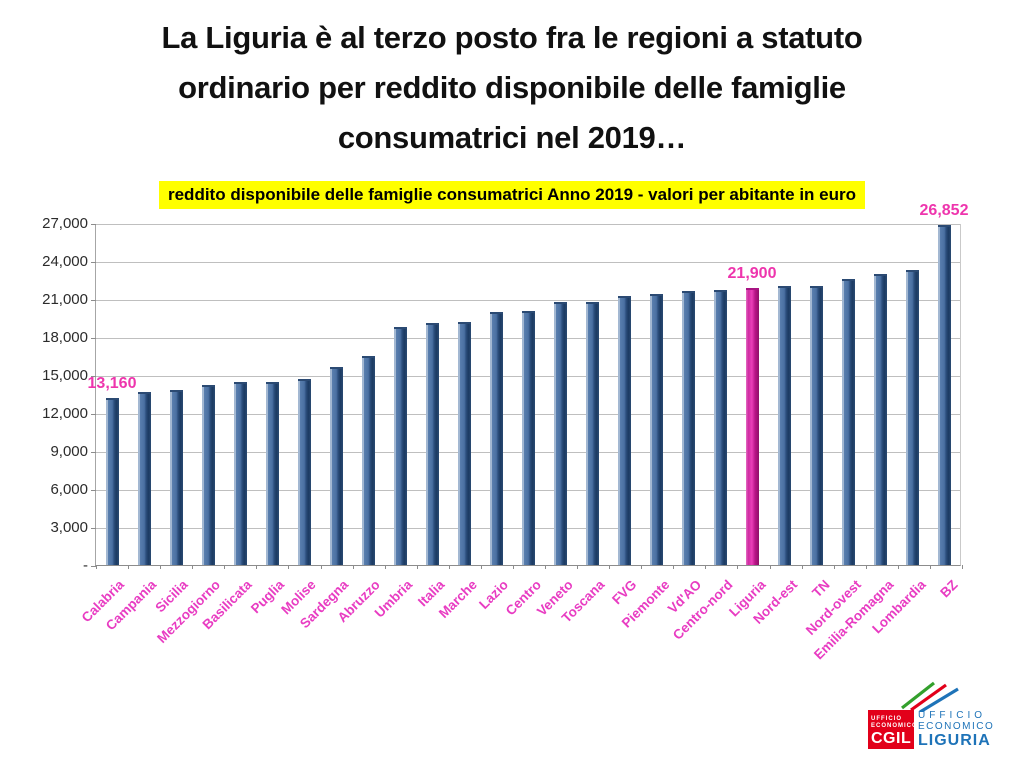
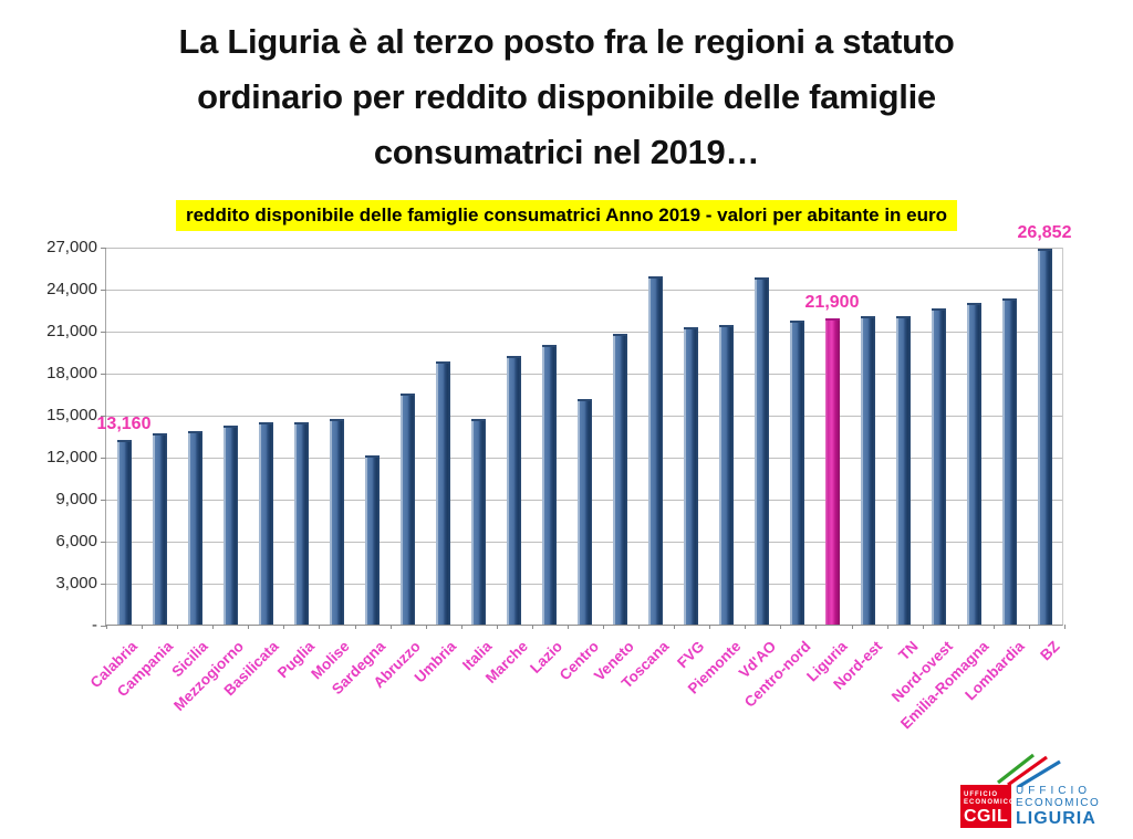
Sardegna: 15600 -> 12100
Italia: 19100 -> 14700
Centro: 20000 -> 16100
Toscana: 20800 -> 24900
Vd'AO: 21600 -> 24800
